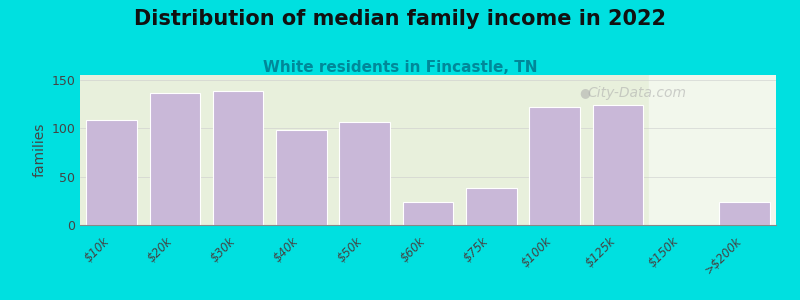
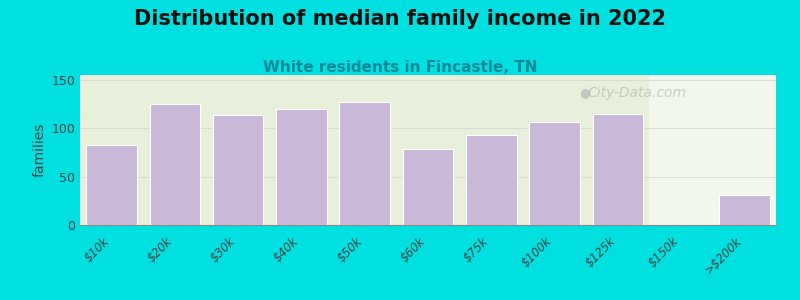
$10k: 108 -> 83
$20k: 136 -> 125
$30k: 138 -> 114
$40k: 98 -> 120
$50k: 106 -> 127
$60k: 24 -> 79
$75k: 38 -> 93
$100k: 122 -> 106
$125k: 124 -> 115
>$200k: 24 -> 31
